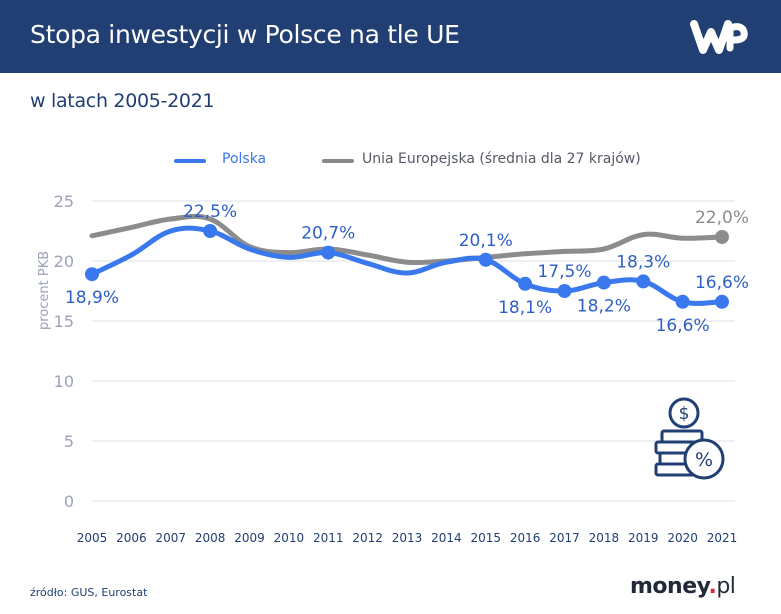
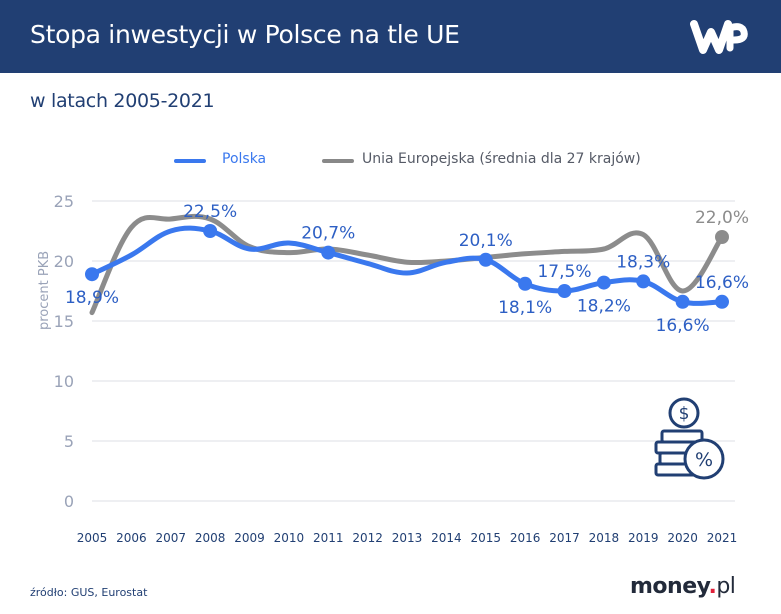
Unia Europejska (średnia dla 27 krajów)/2005: 22.1 -> 15.7
Polska/2010: 20.3 -> 21.5
Unia Europejska (średnia dla 27 krajów)/2020: 21.9 -> 17.5
